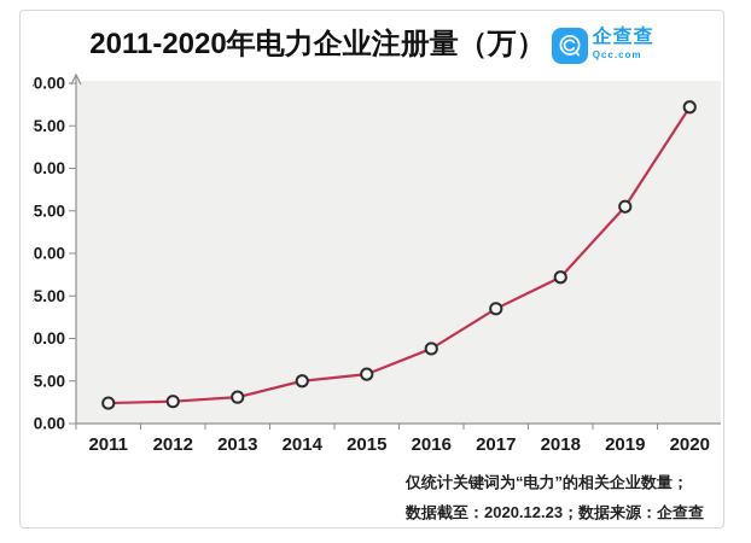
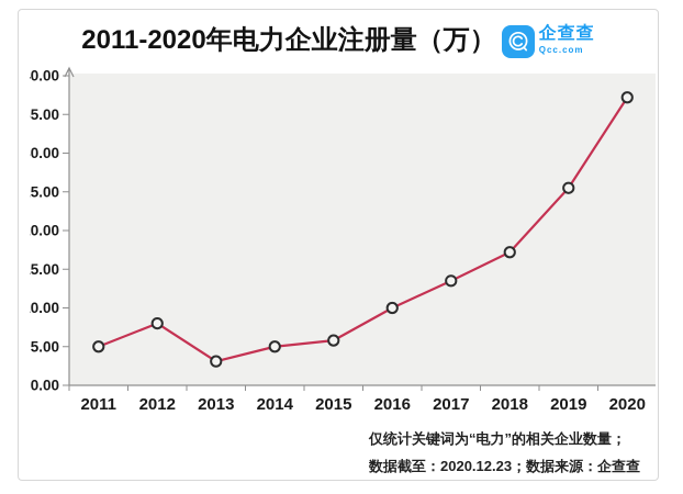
2011: 2 -> 5
2012: 3 -> 8
2016: 9 -> 10
